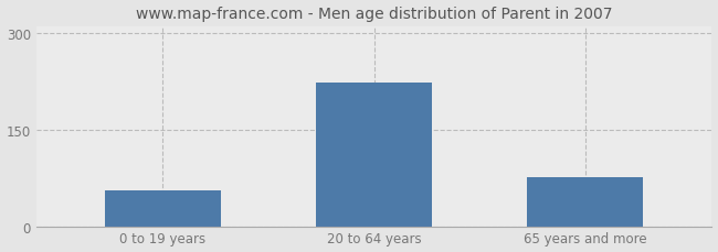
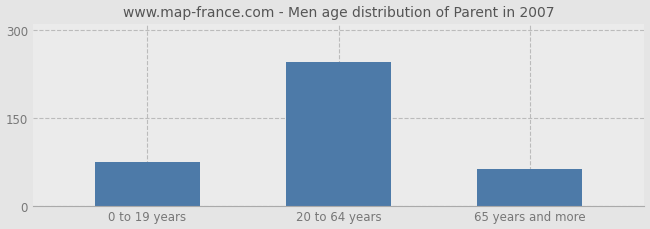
0 to 19 years: 56 -> 75
20 to 64 years: 222 -> 245
65 years and more: 76 -> 62
